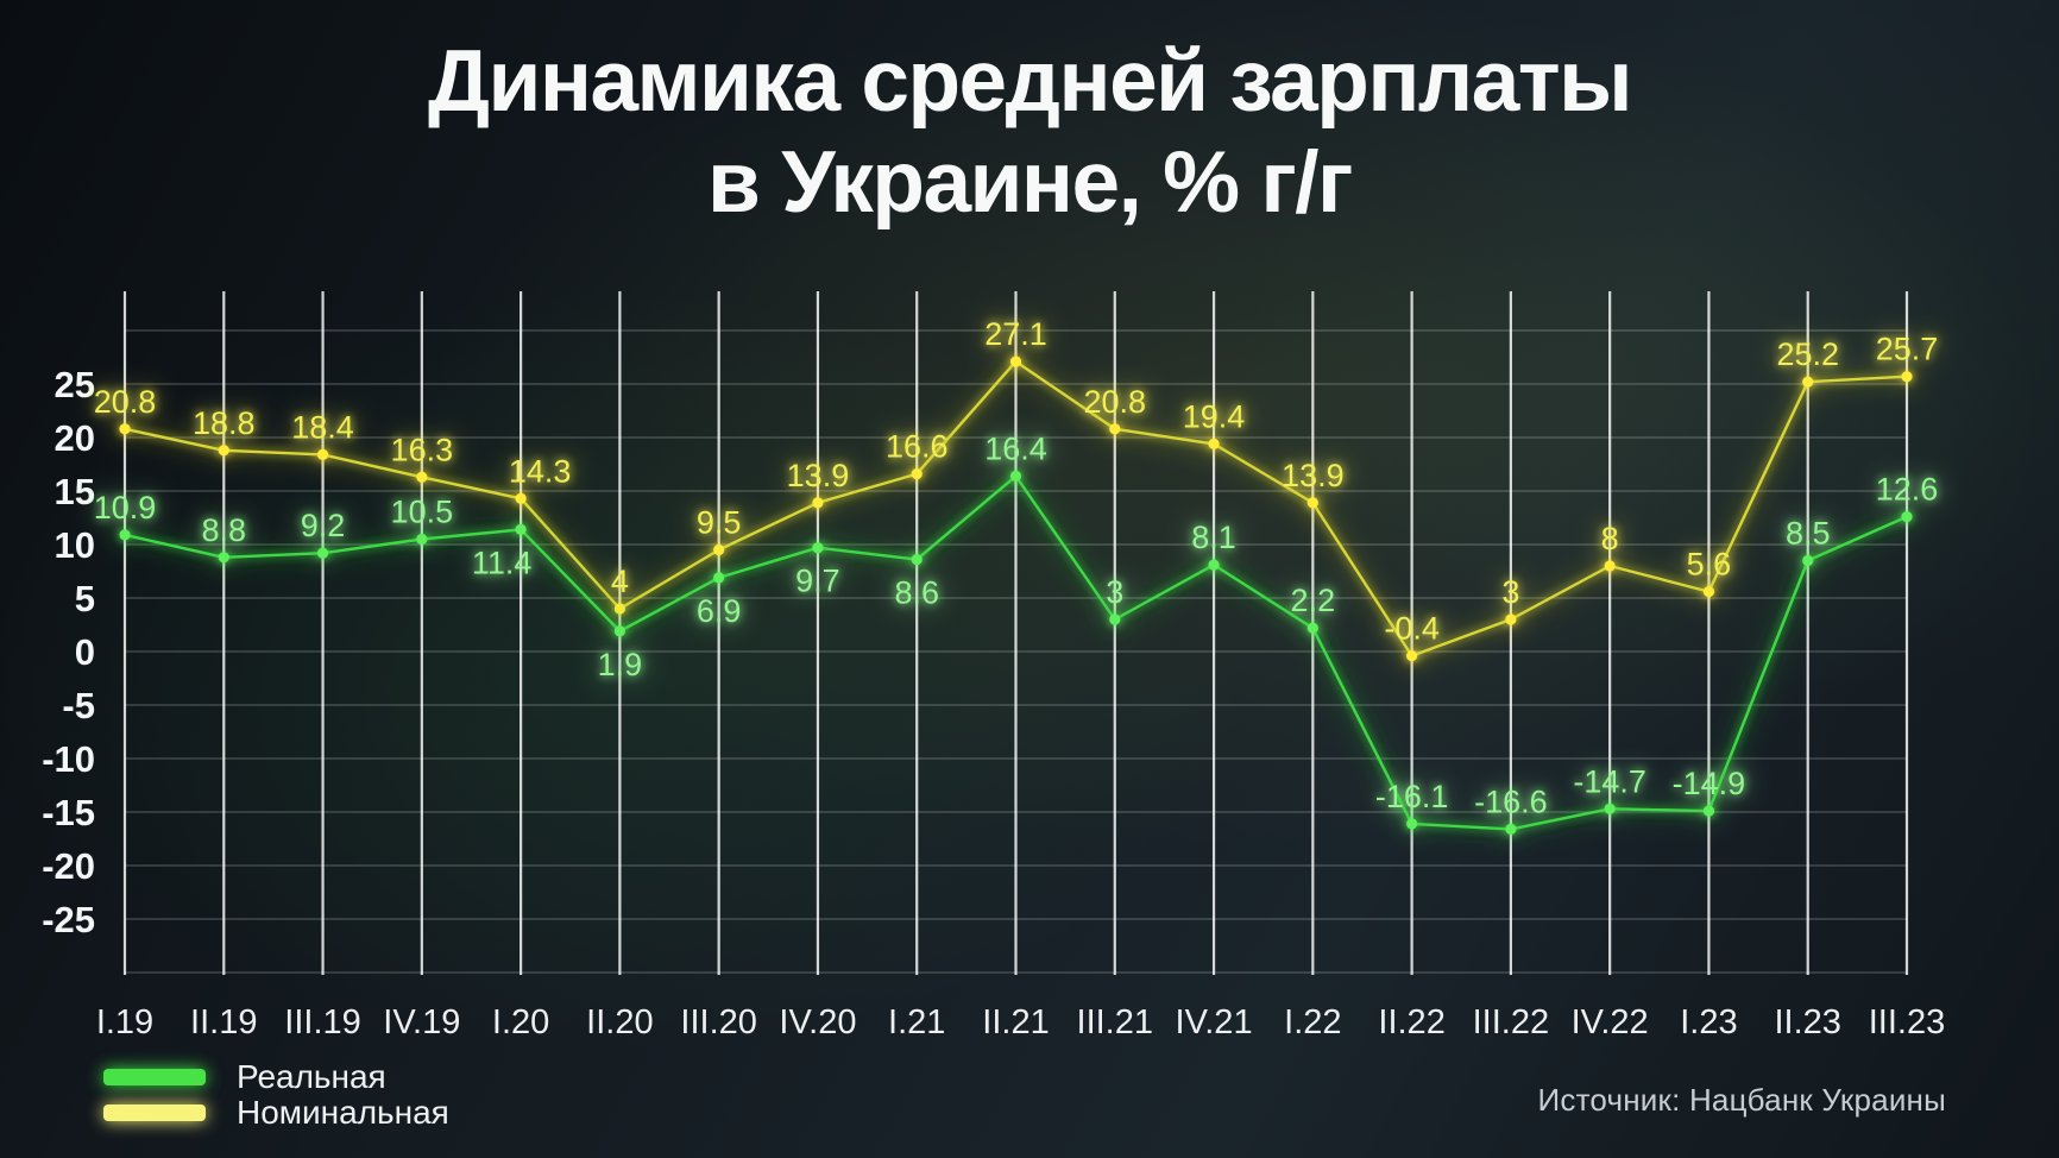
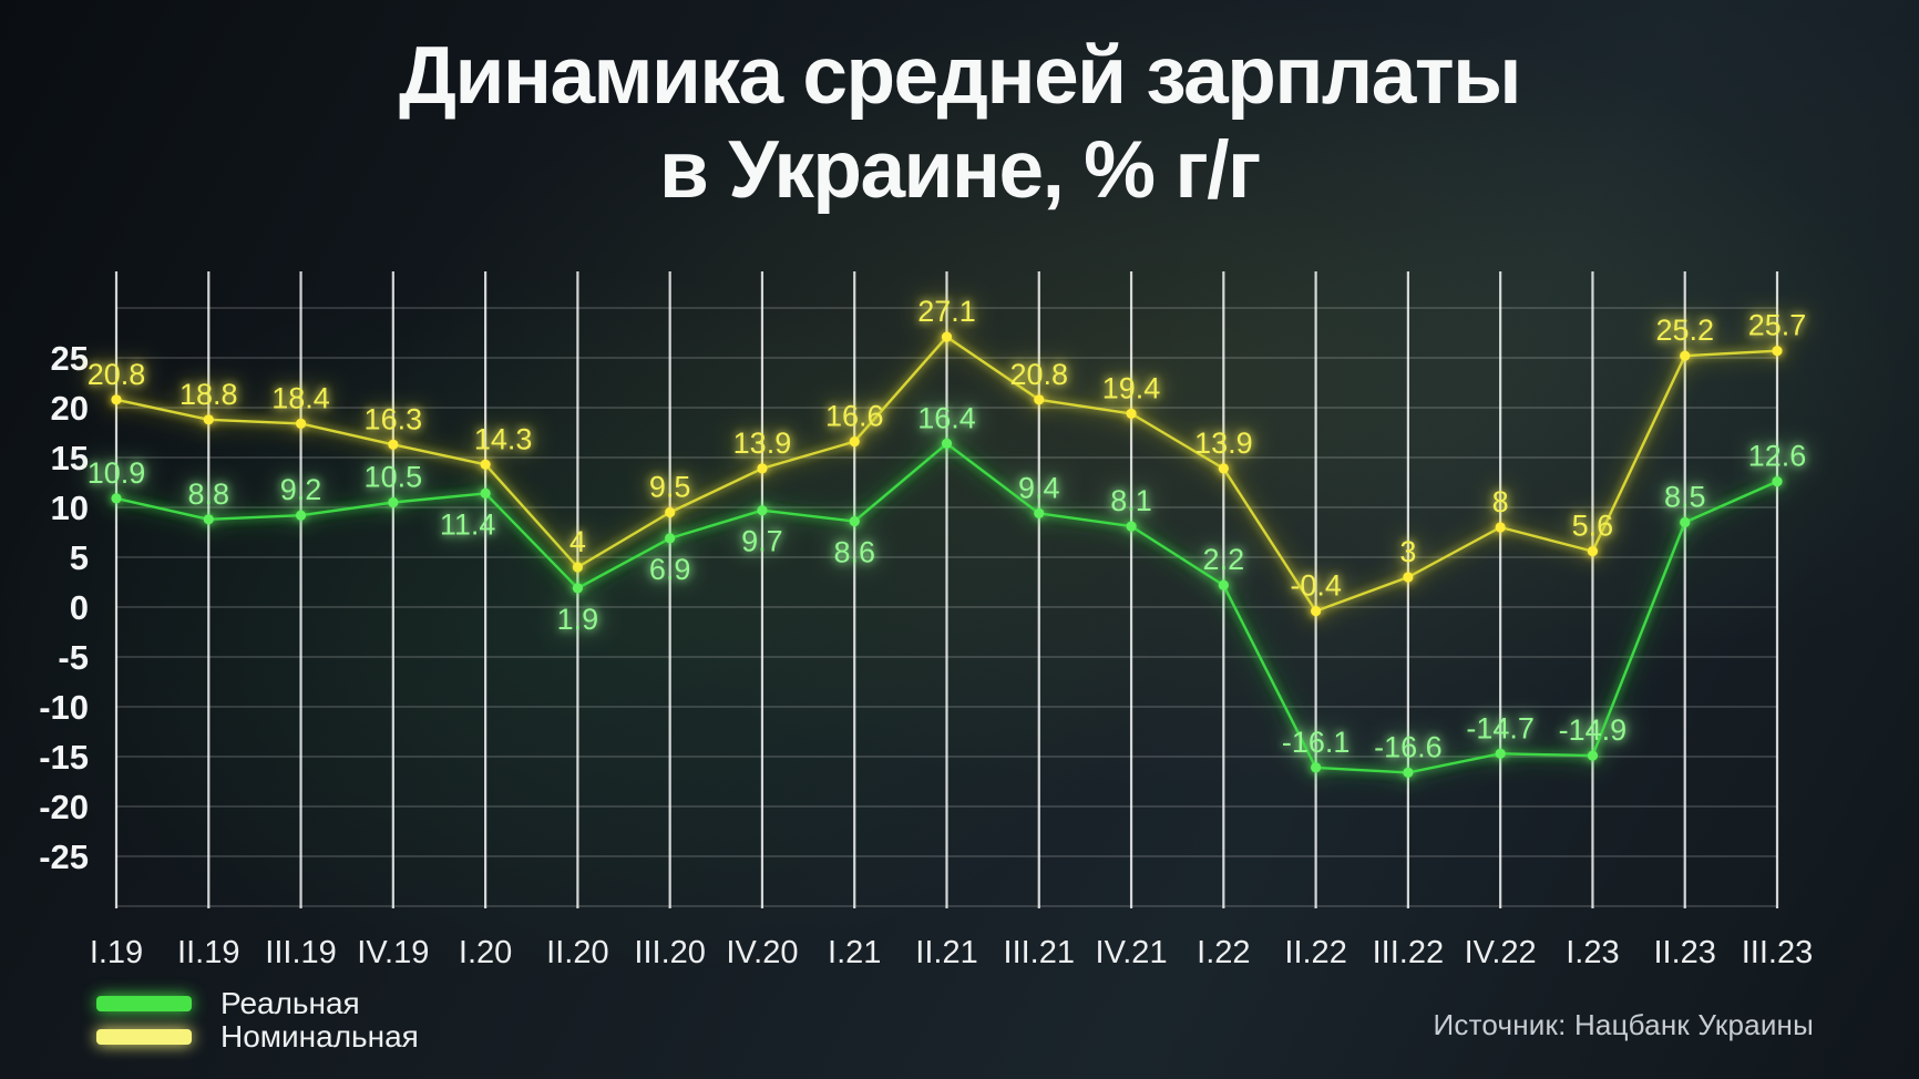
Реальная/III.21: 3 -> 9.4
